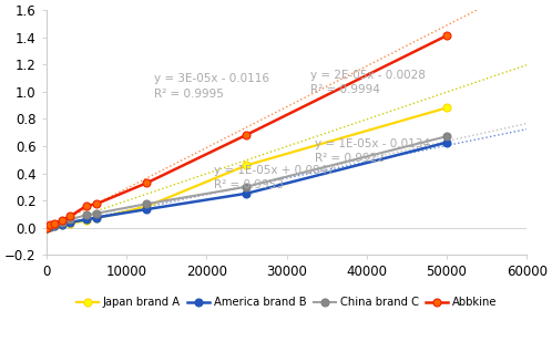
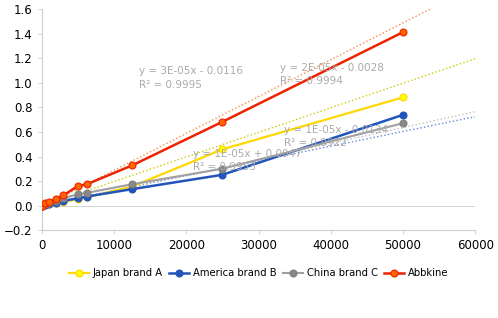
America brand B/50000: 0.63 -> 0.74
